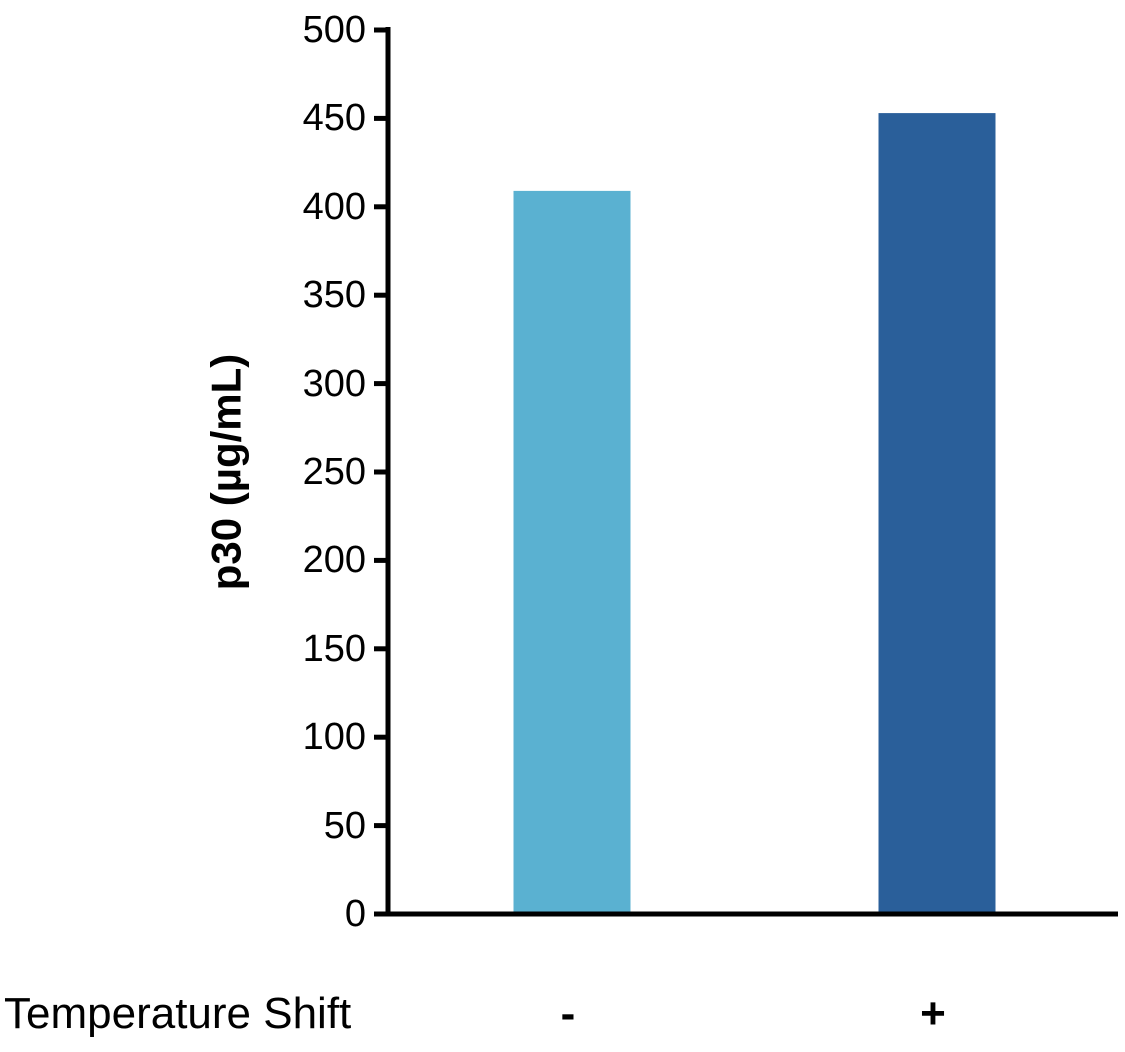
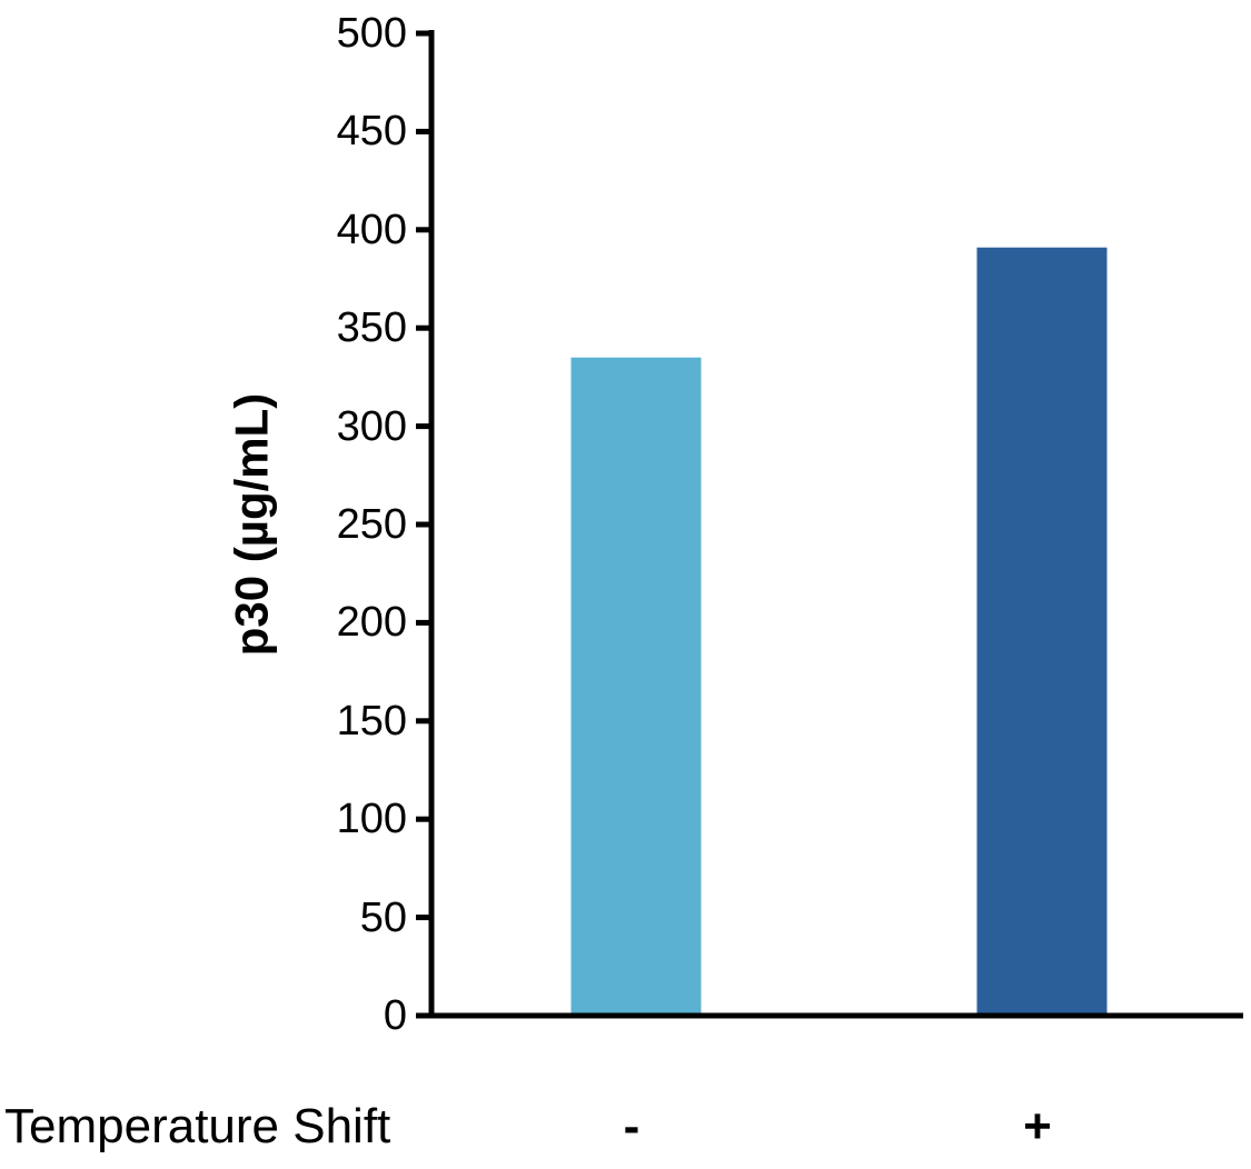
-: 409 -> 335
+: 453 -> 391
